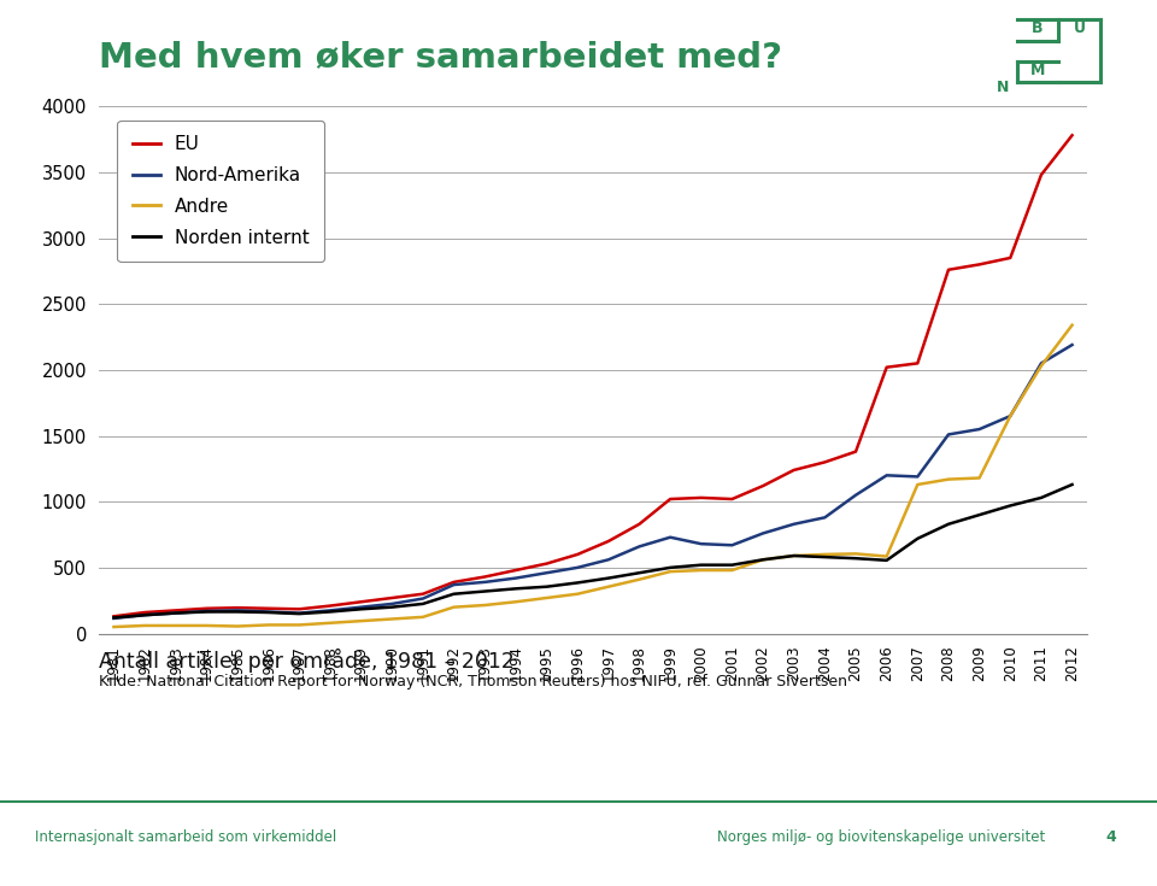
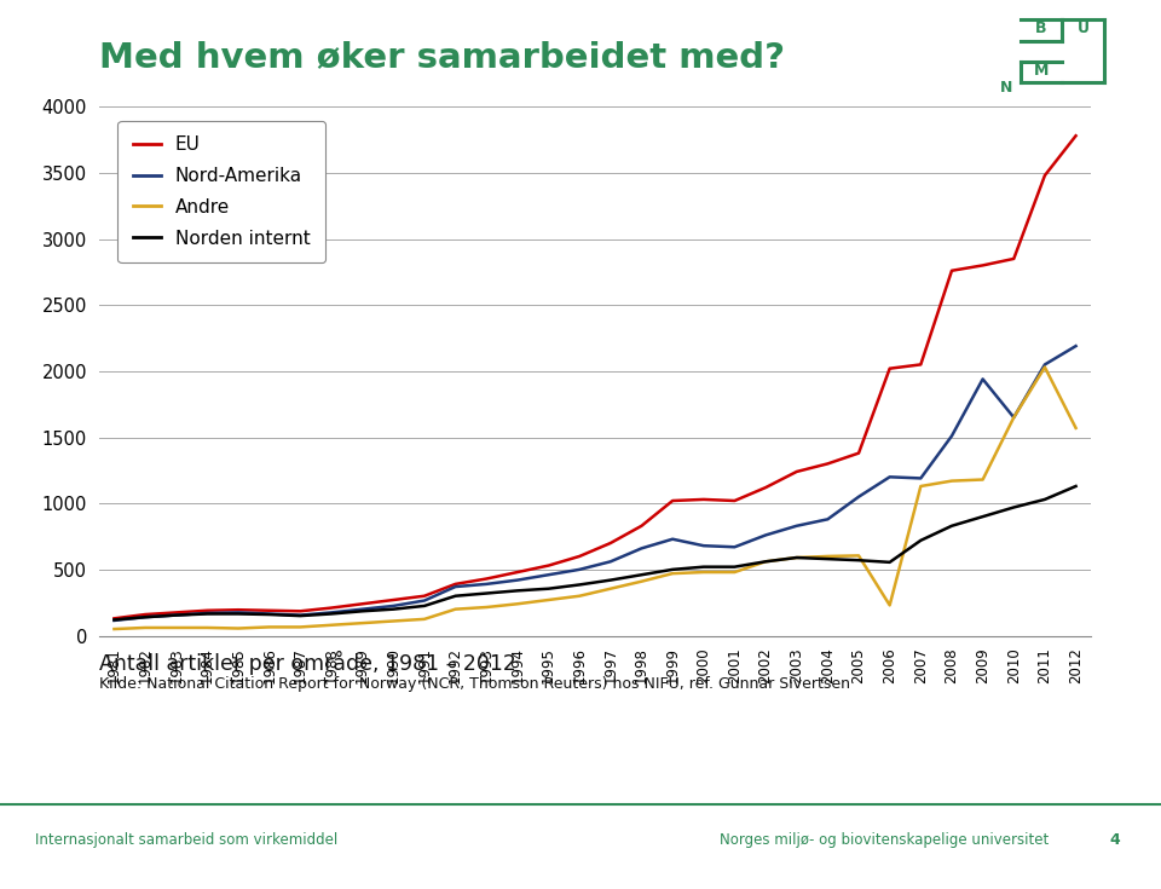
Andre/2006: 580 -> 230
Nord-Amerika/2009: 1550 -> 1940
Andre/2012: 2340 -> 1570
